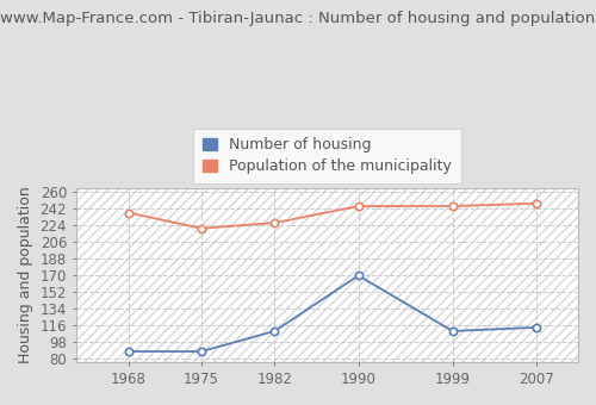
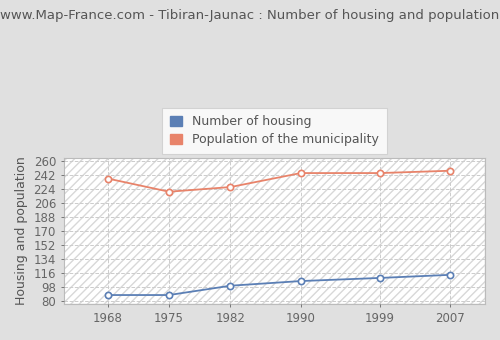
Number of housing/1982: 110 -> 100
Number of housing/1990: 170 -> 106
